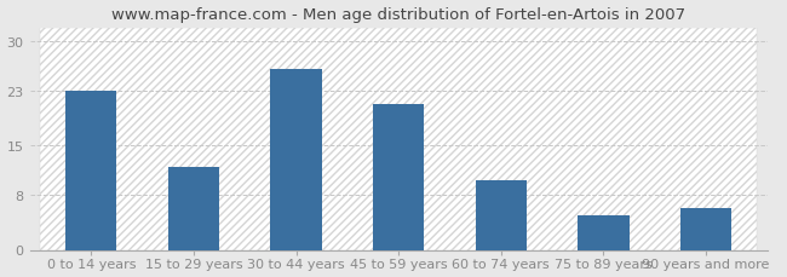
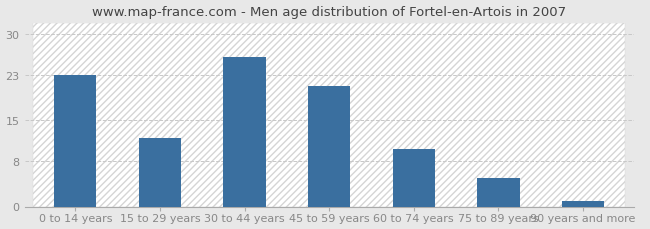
90 years and more: 6 -> 1
